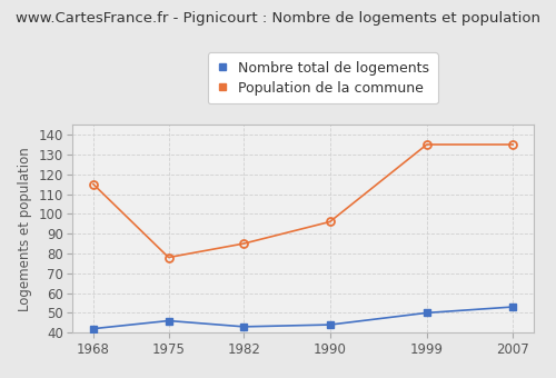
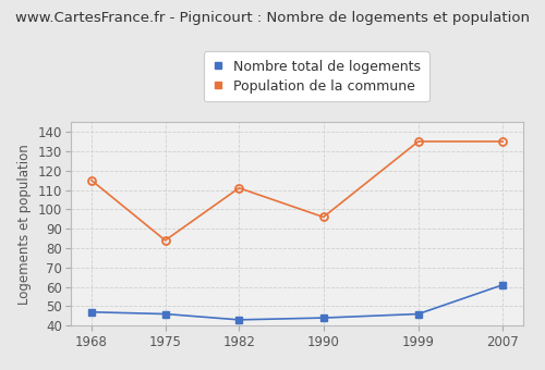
Nombre total de logements/1968: 42 -> 47
Population de la commune/1975: 78 -> 84
Population de la commune/1982: 85 -> 111
Nombre total de logements/1999: 50 -> 46
Nombre total de logements/2007: 53 -> 61
